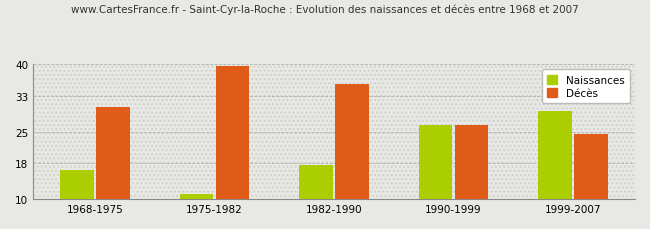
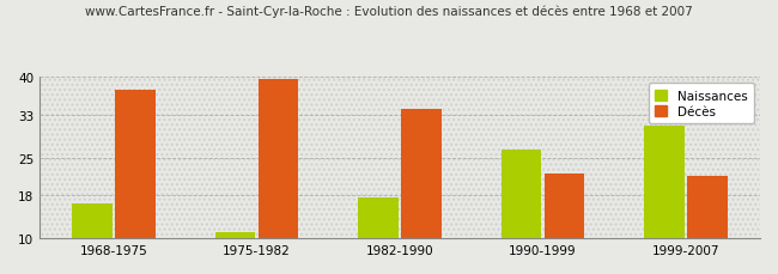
Décès/1968-1975: 30.5 -> 37.5
Décès/1982-1990: 35.5 -> 34.0
Décès/1990-1999: 26.5 -> 22.0
Naissances/1999-2007: 29.5 -> 31.0
Décès/1999-2007: 24.5 -> 21.5
